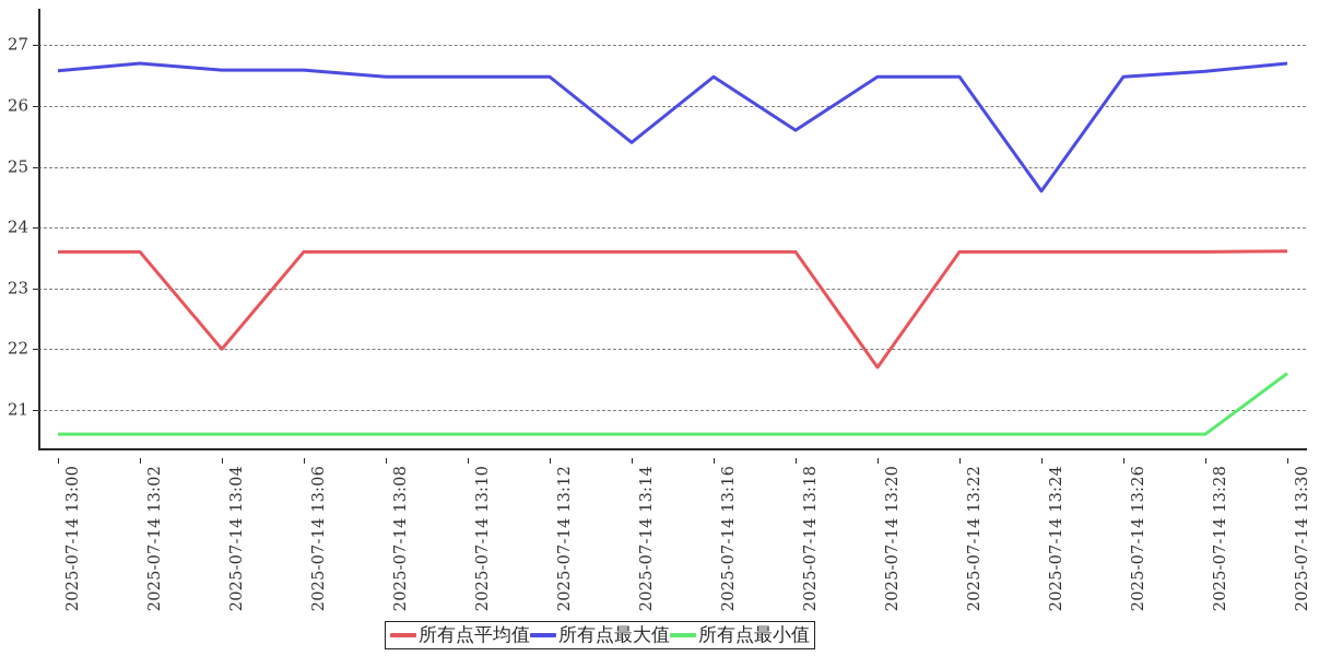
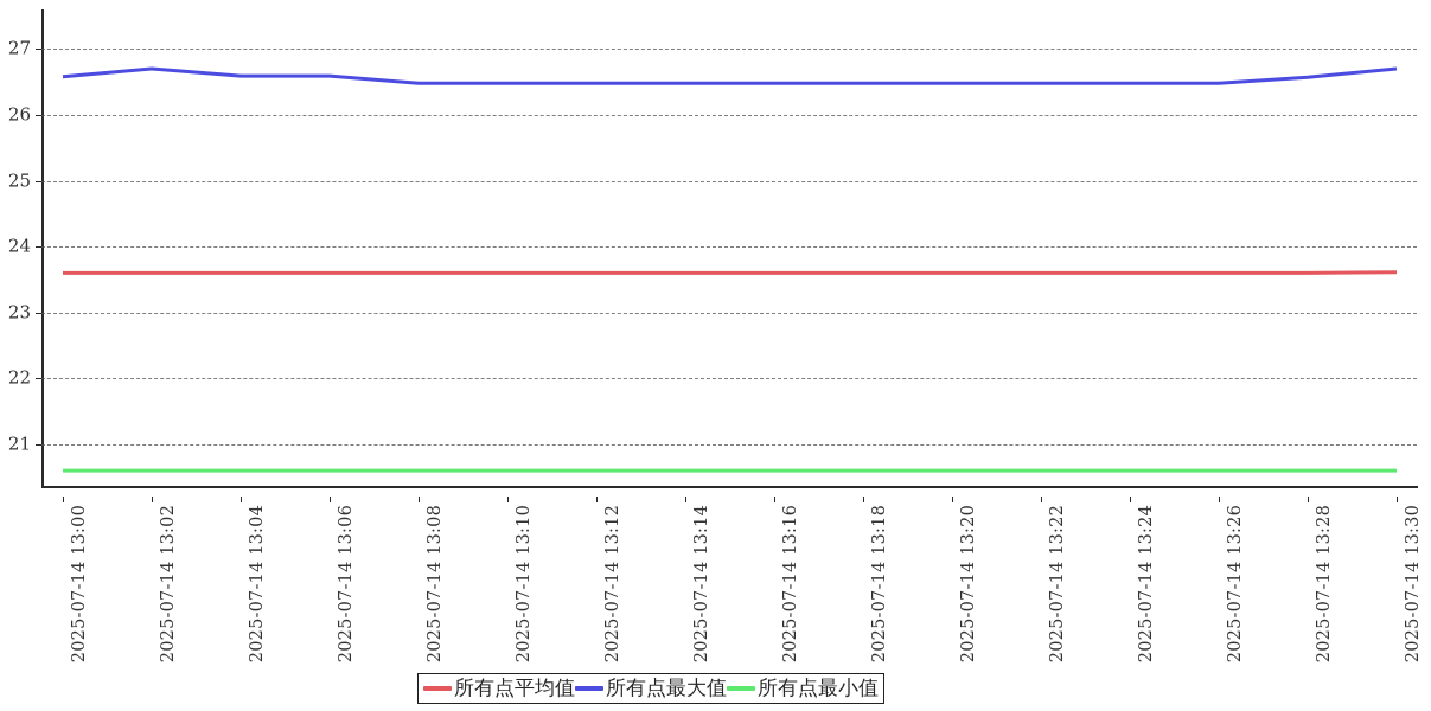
所有点平均值/2025-07-14 13:04: 22.0 -> 23.6
所有点最大值/2025-07-14 13:14: 25.4 -> 26.5
所有点最大值/2025-07-14 13:18: 25.6 -> 26.5
所有点平均值/2025-07-14 13:20: 21.7 -> 23.6
所有点最大值/2025-07-14 13:24: 24.6 -> 26.5
所有点最小值/2025-07-14 13:30: 21.6 -> 20.6
